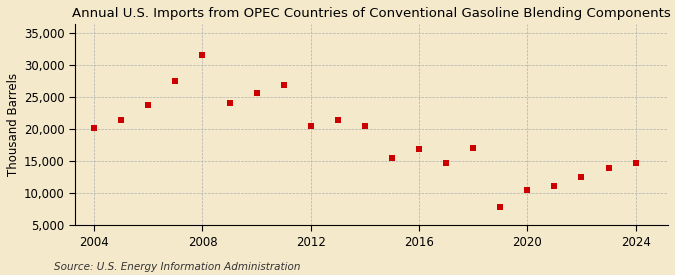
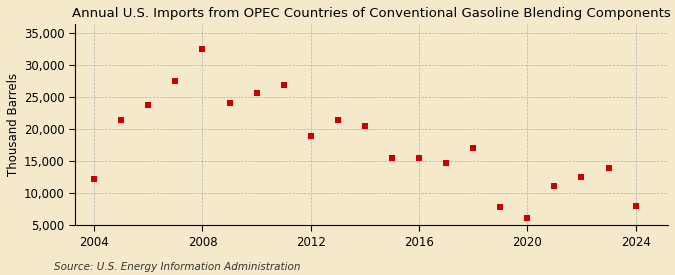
2004: 20,200 -> 12,200
2008: 31,600 -> 32,600
2012: 20,600 -> 19,000
2016: 17,000 -> 15,600
2020: 10,600 -> 6,100
2024: 14,800 -> 8,000
